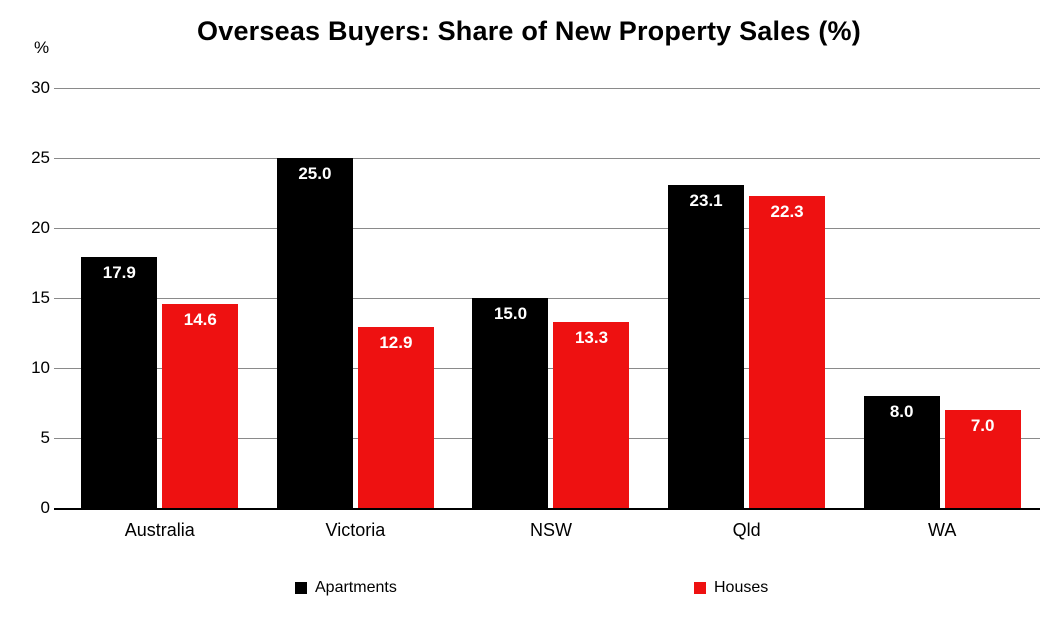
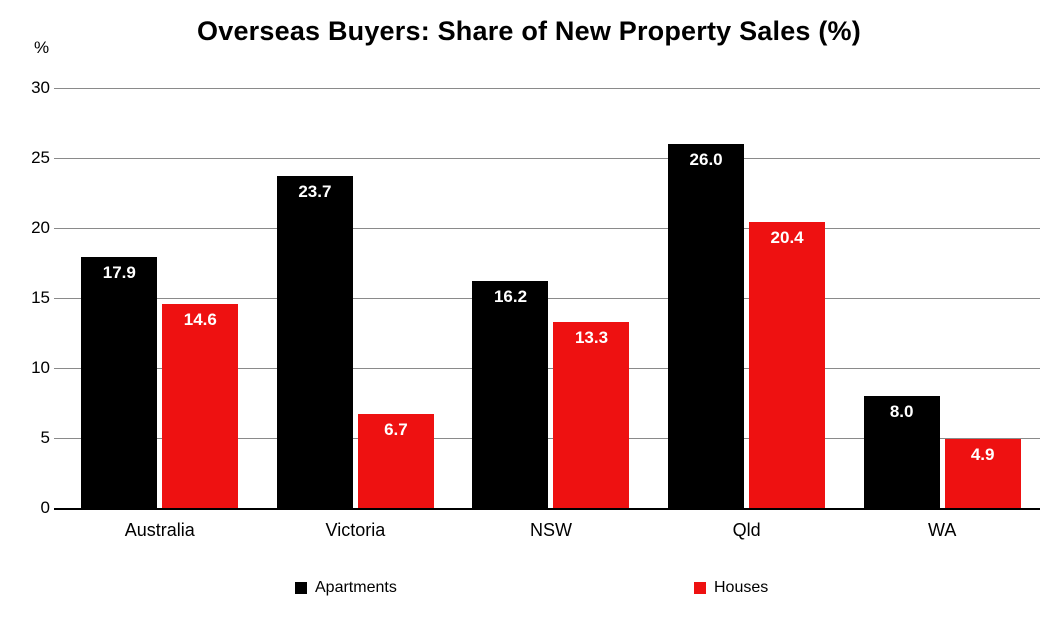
Apartments/Victoria: 25.0 -> 23.7
Houses/Victoria: 12.9 -> 6.7
Apartments/NSW: 15.0 -> 16.2
Apartments/Qld: 23.1 -> 26.0
Houses/Qld: 22.3 -> 20.4
Houses/WA: 7.0 -> 4.9
